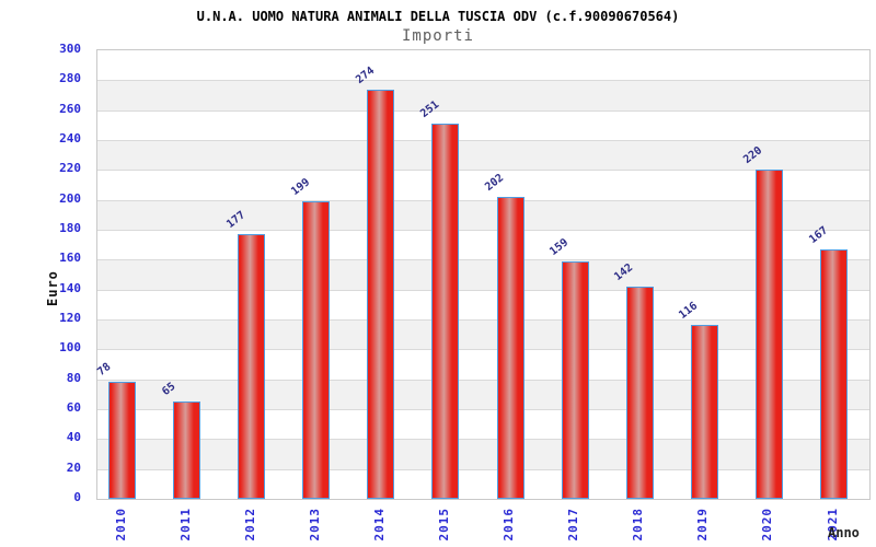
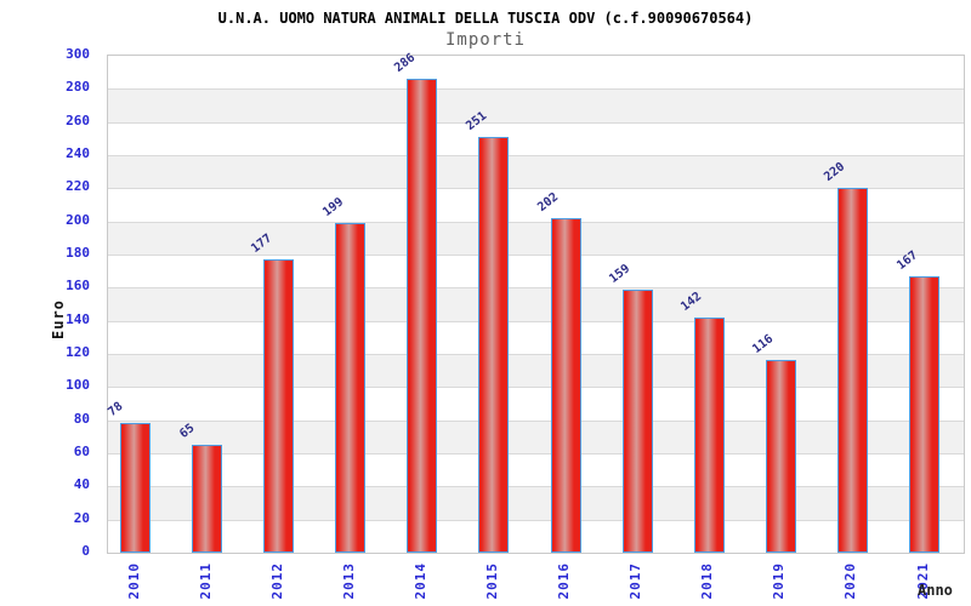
2014: 274 -> 286
